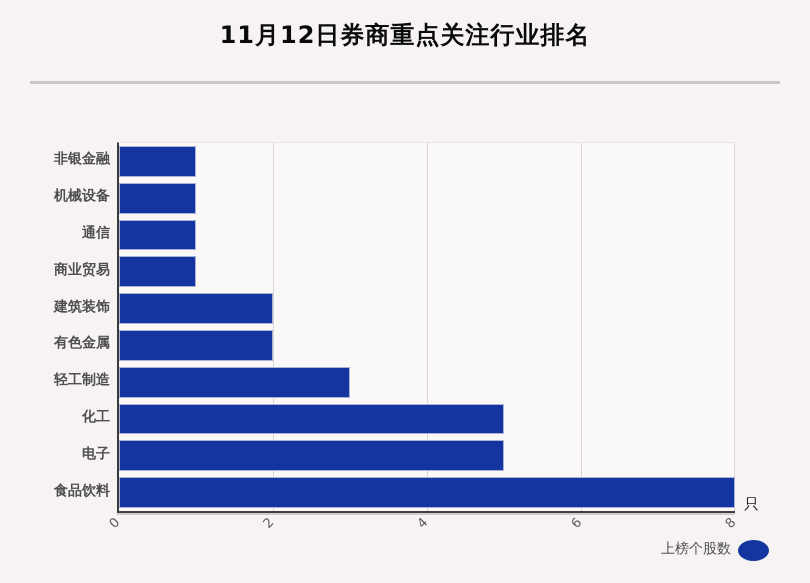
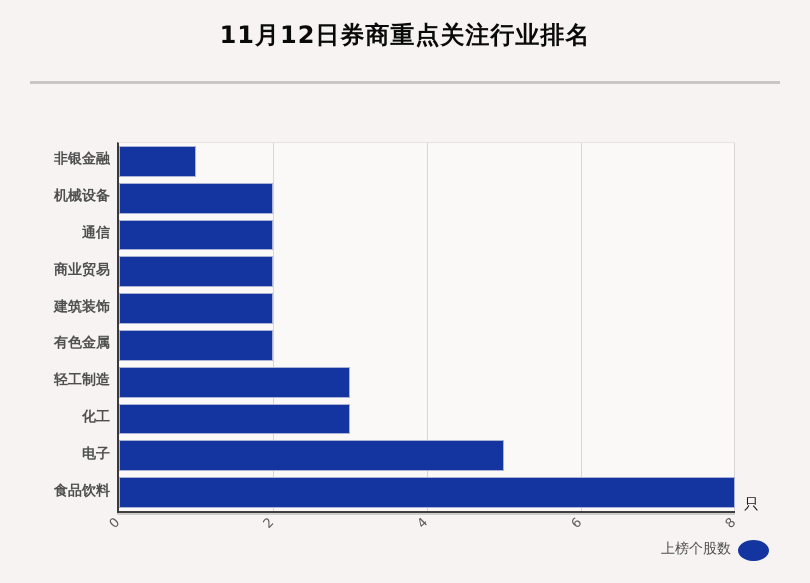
机械设备: 1 -> 2
通信: 1 -> 2
商业贸易: 1 -> 2
化工: 5 -> 3
